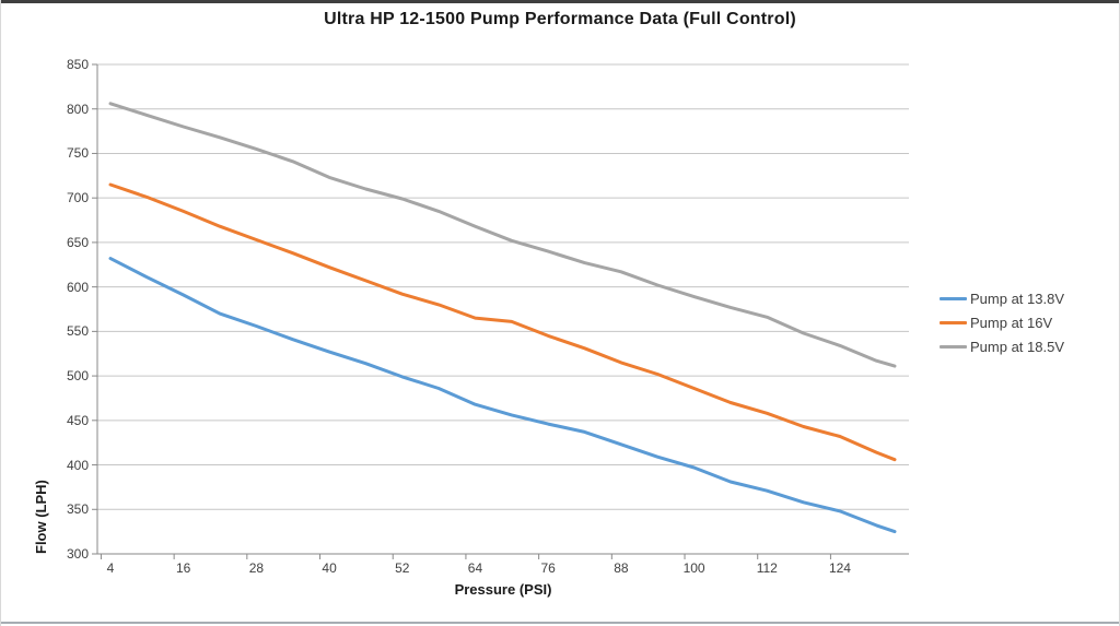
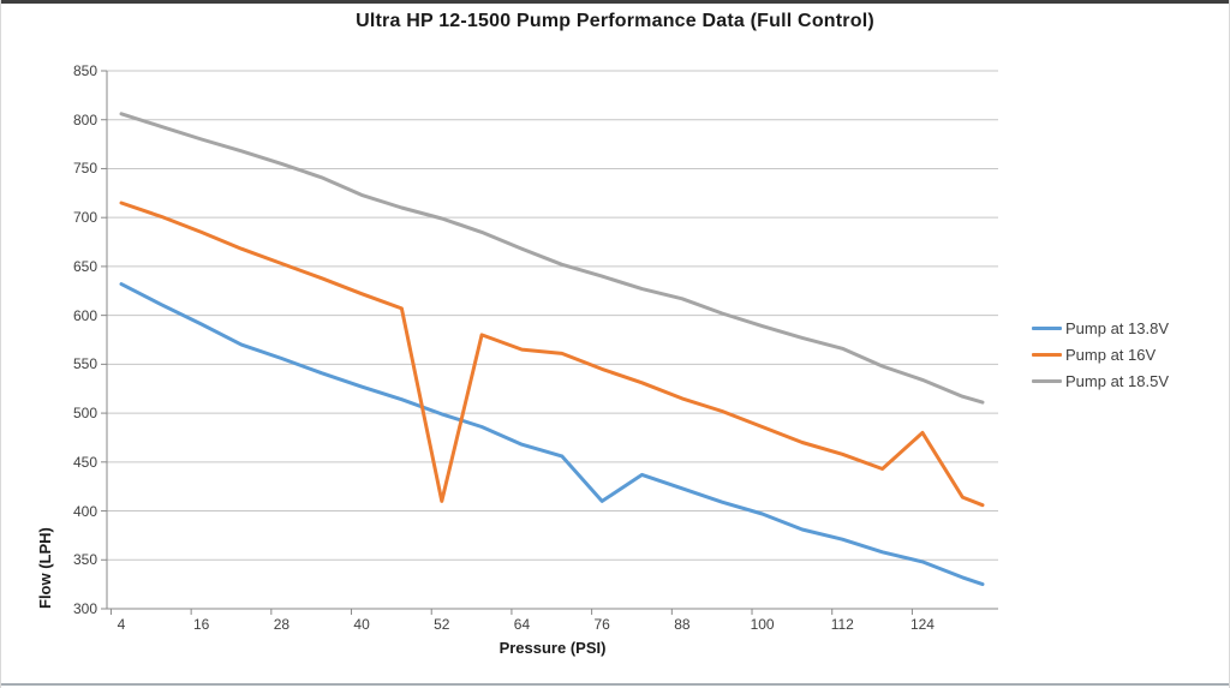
Pump at 16V/52: 590 -> 410
Pump at 13.8V/76: 450 -> 410
Pump at 16V/124: 430 -> 480
